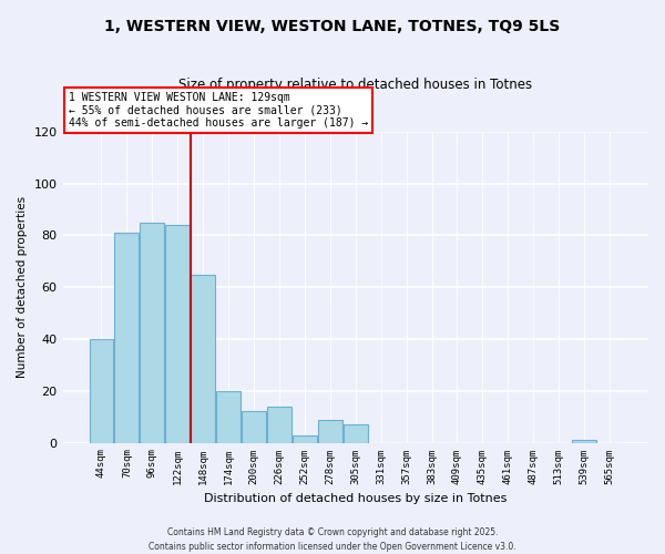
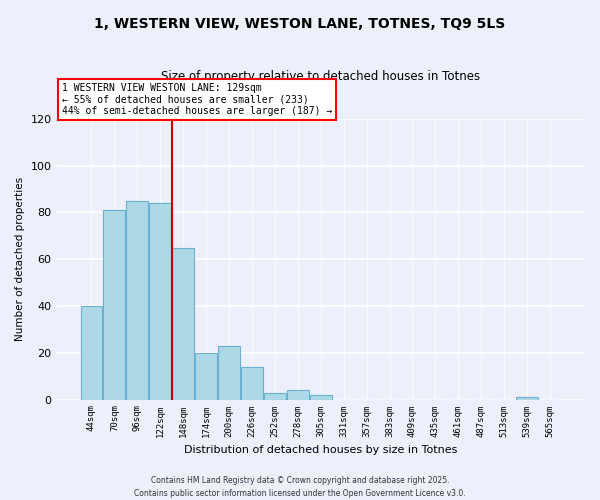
200sqm: 12 -> 23
278sqm: 9 -> 4
305sqm: 7 -> 2
